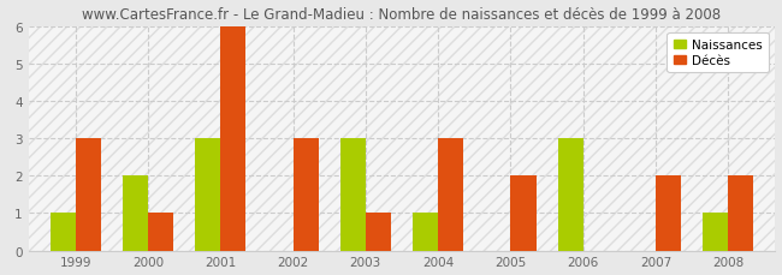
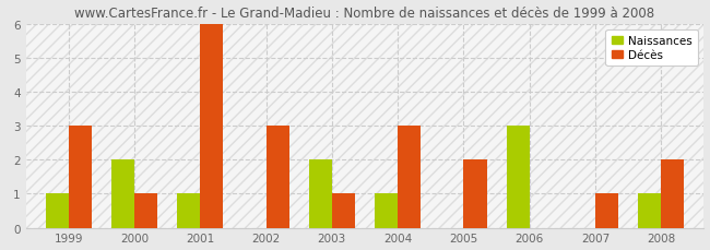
Naissances/2001: 3 -> 1
Naissances/2003: 3 -> 2
Décès/2007: 2 -> 1
